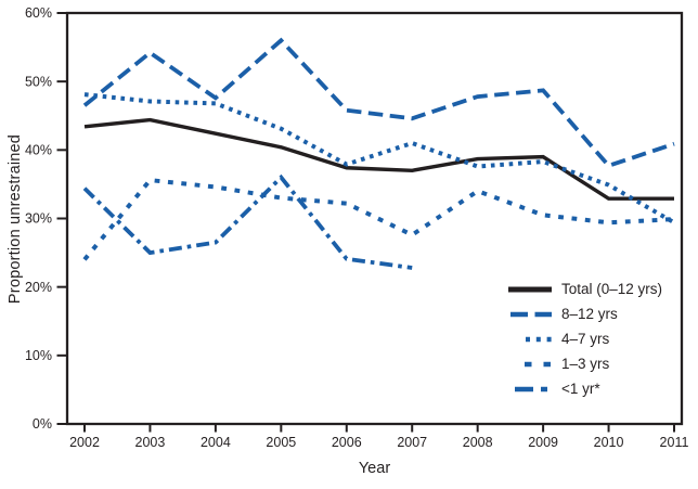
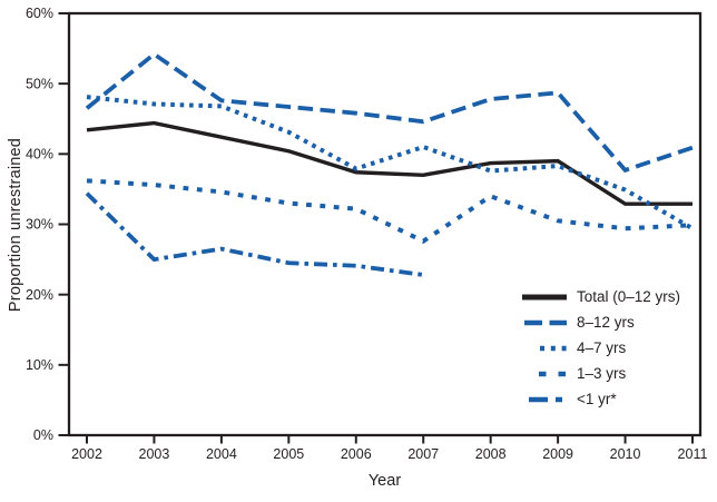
1–3 yrs/2002: 24% -> 36%
8–12 yrs/2005: 56% -> 47%
<1 yr*/2005: 36% -> 24%
